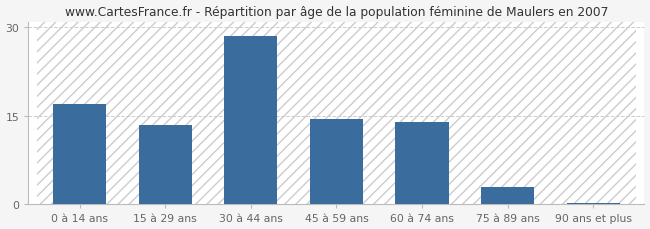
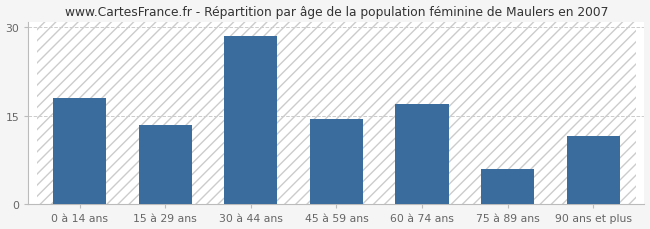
0 à 14 ans: 17.0 -> 18.0
60 à 74 ans: 14.0 -> 17.0
75 à 89 ans: 3.0 -> 6.0
90 ans et plus: 0.2 -> 11.6
